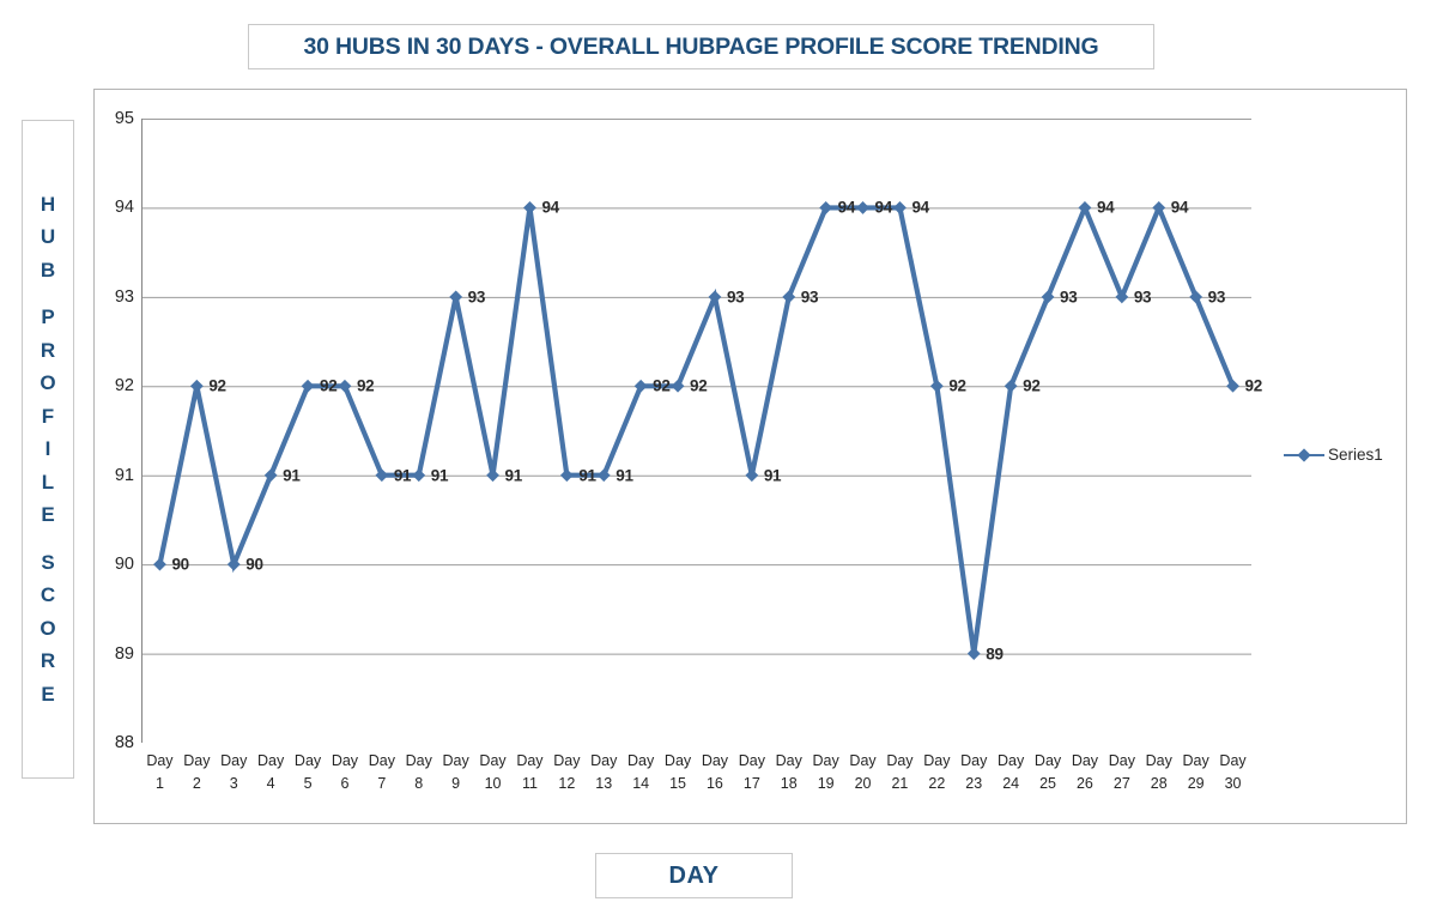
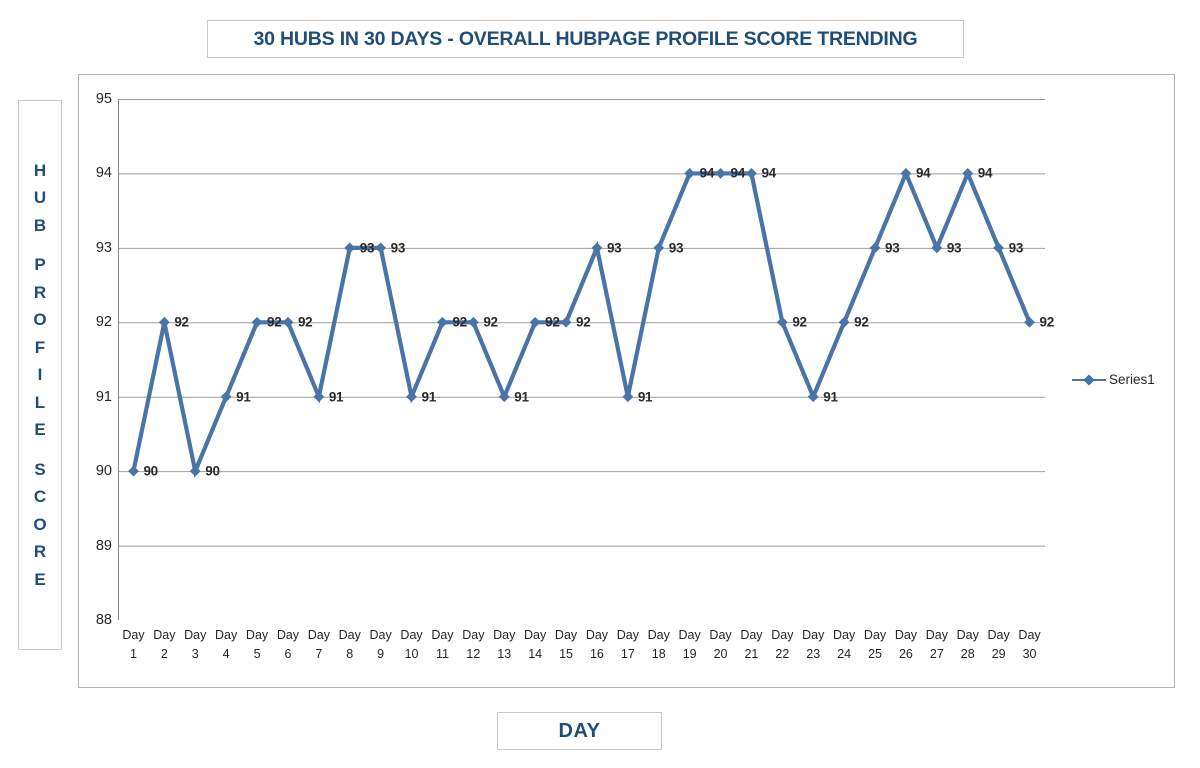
Day 8: 91 -> 93
Day 11: 94 -> 92
Day 12: 91 -> 92
Day 23: 89 -> 91
